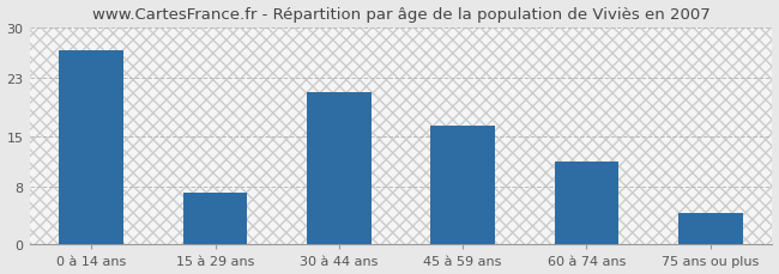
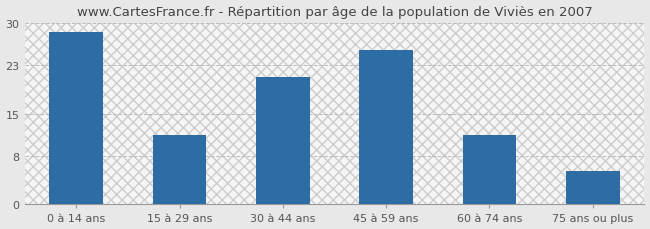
0 à 14 ans: 26.8 -> 28.5
15 à 29 ans: 7.2 -> 11.5
45 à 59 ans: 16.4 -> 25.5
75 ans ou plus: 4.4 -> 5.5
